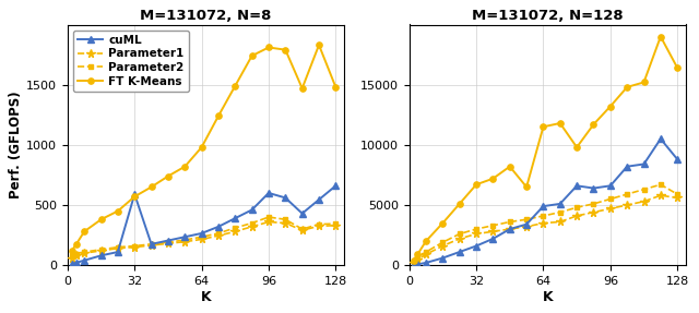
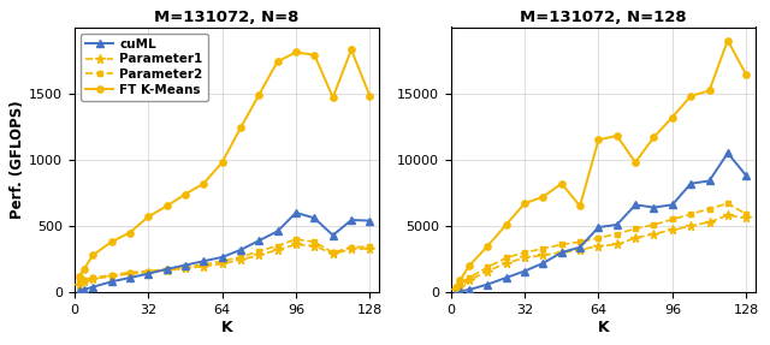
M=131072, N=8/cuML/32: 590 -> 140
M=131072, N=8/cuML/128: 660 -> 540
